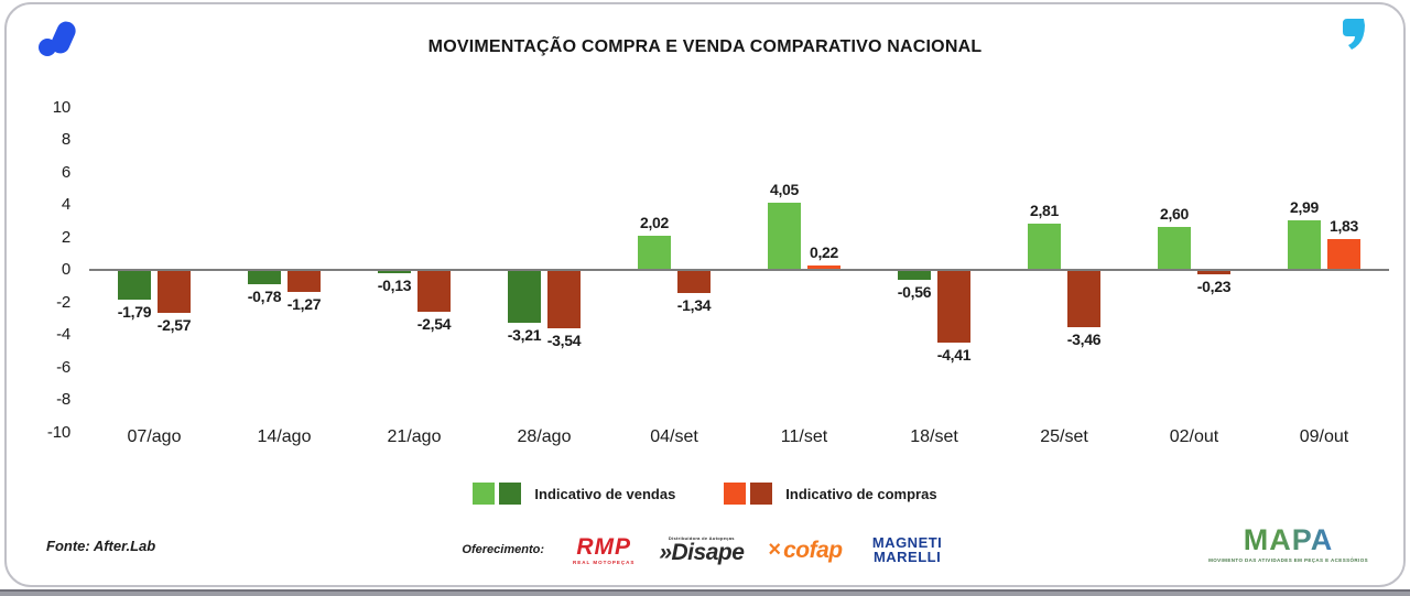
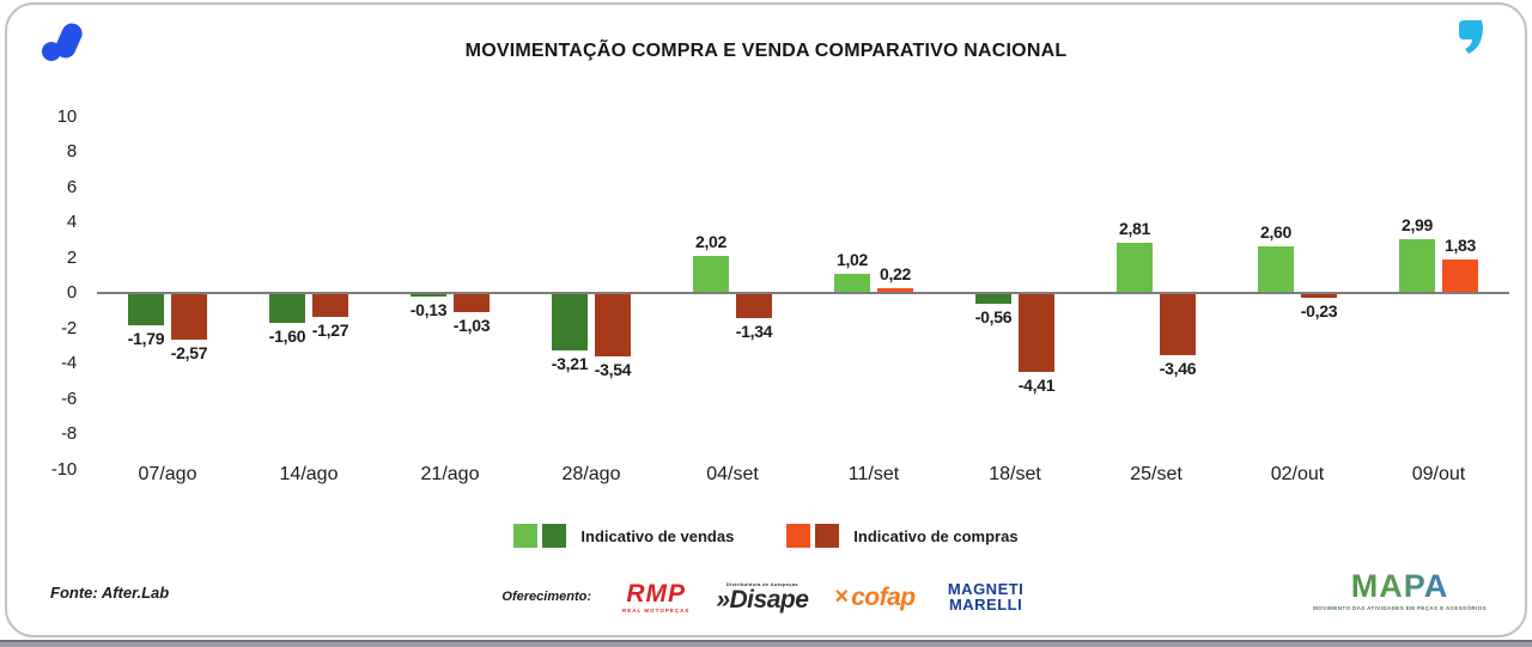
Indicativo de vendas/14/ago: -0,78 -> -1,60
Indicativo de compras/21/ago: -2,54 -> -1,03
Indicativo de vendas/11/set: 4,05 -> 1,02
